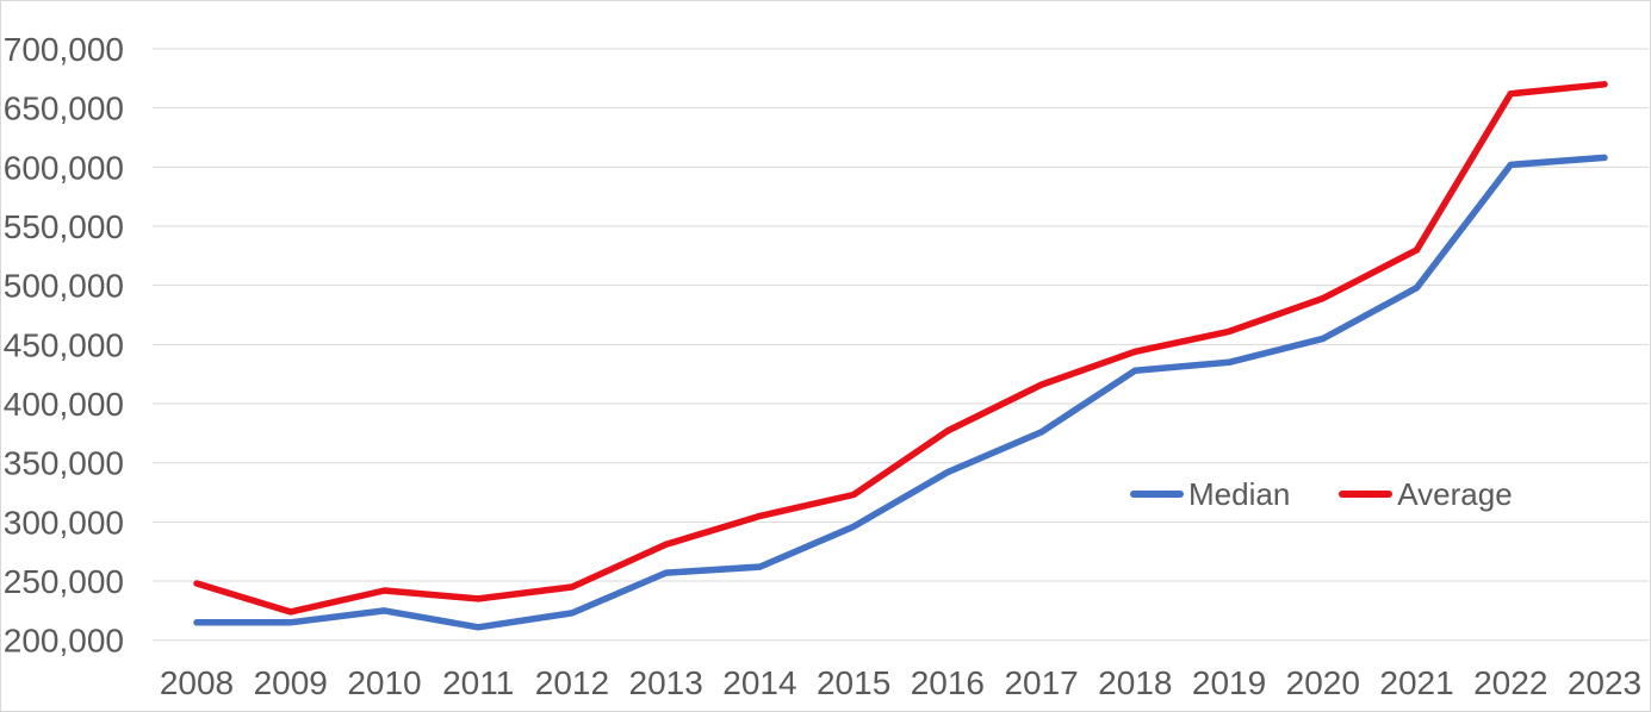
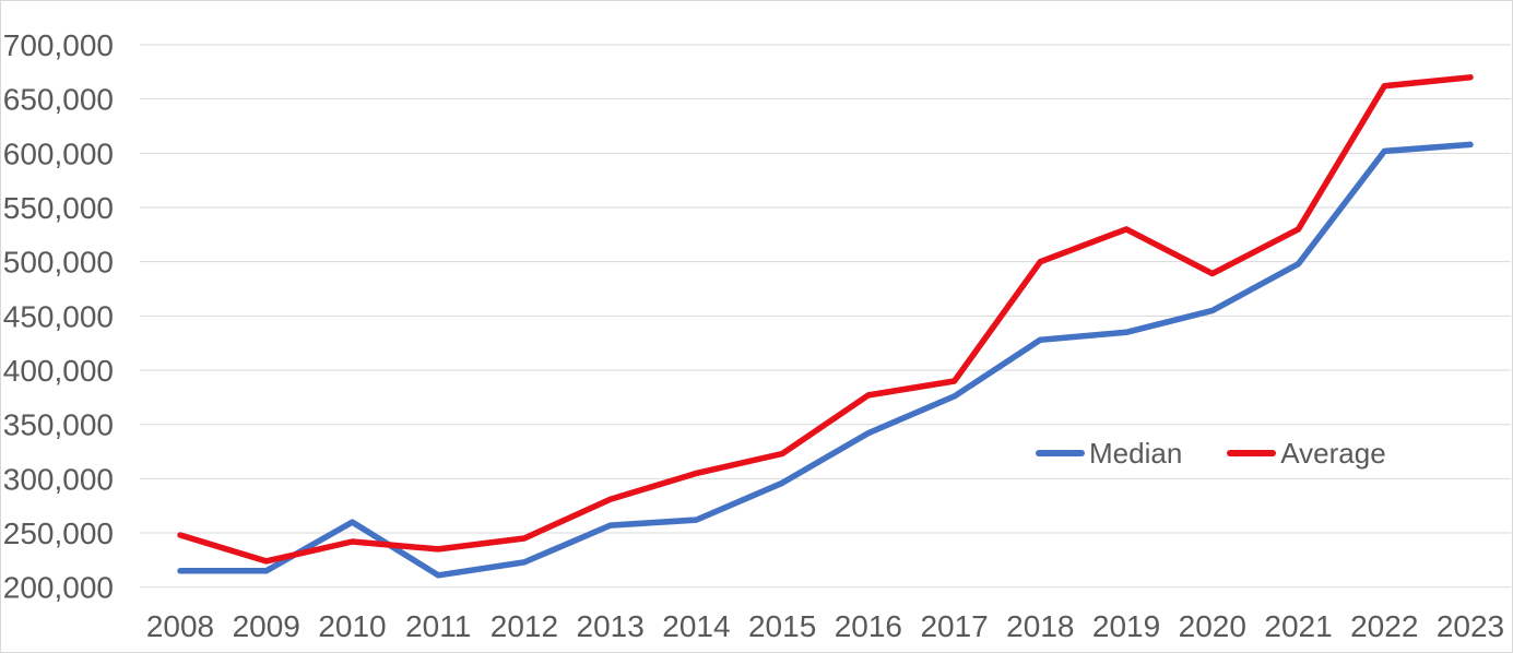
Median/2010: 220000 -> 260000
Average/2017: 420000 -> 390000
Average/2018: 440000 -> 500000
Average/2019: 460000 -> 530000
